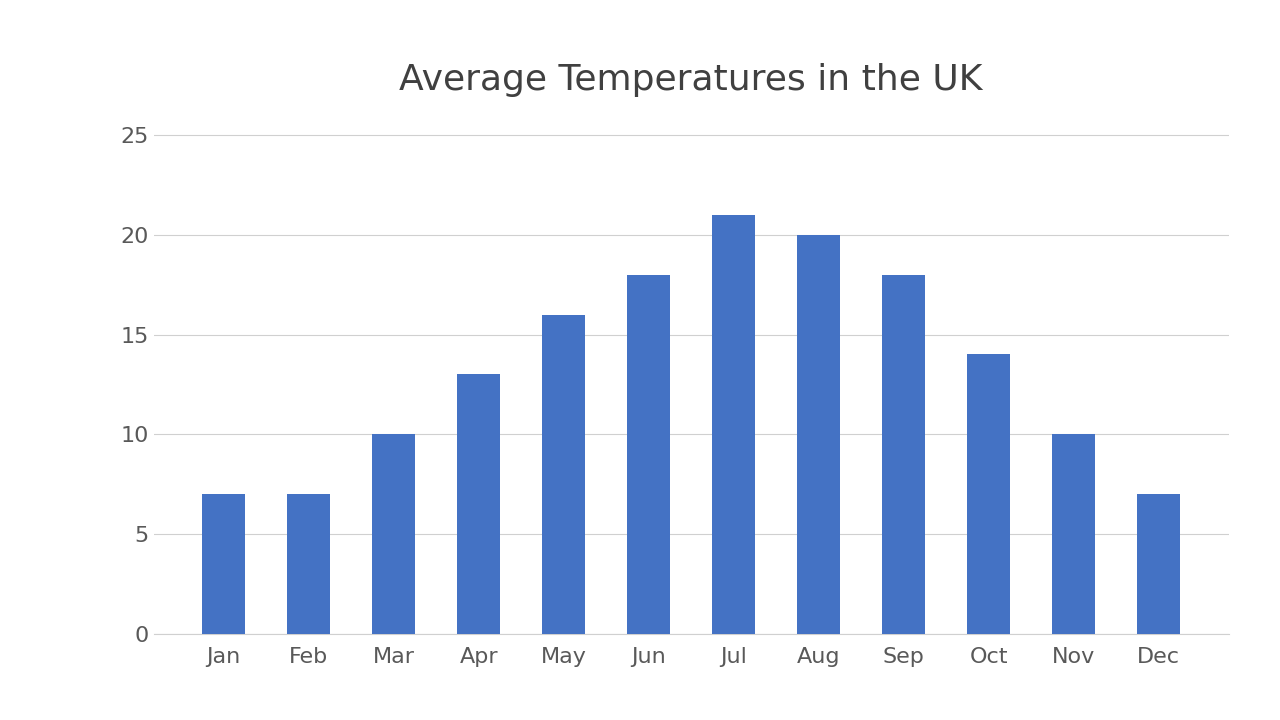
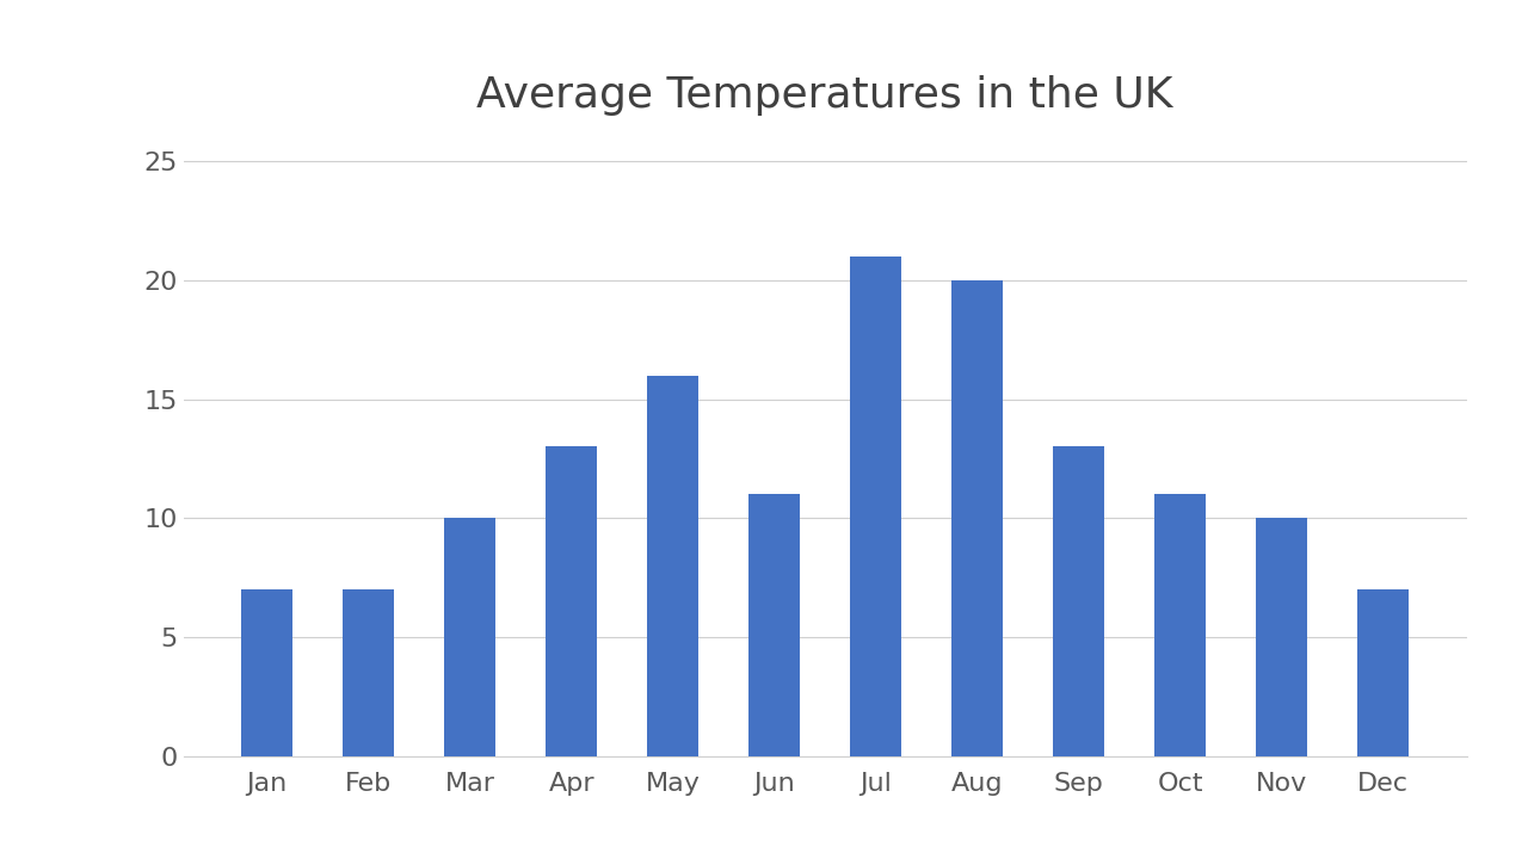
Jun: 18 -> 11
Sep: 18 -> 13
Oct: 14 -> 11
